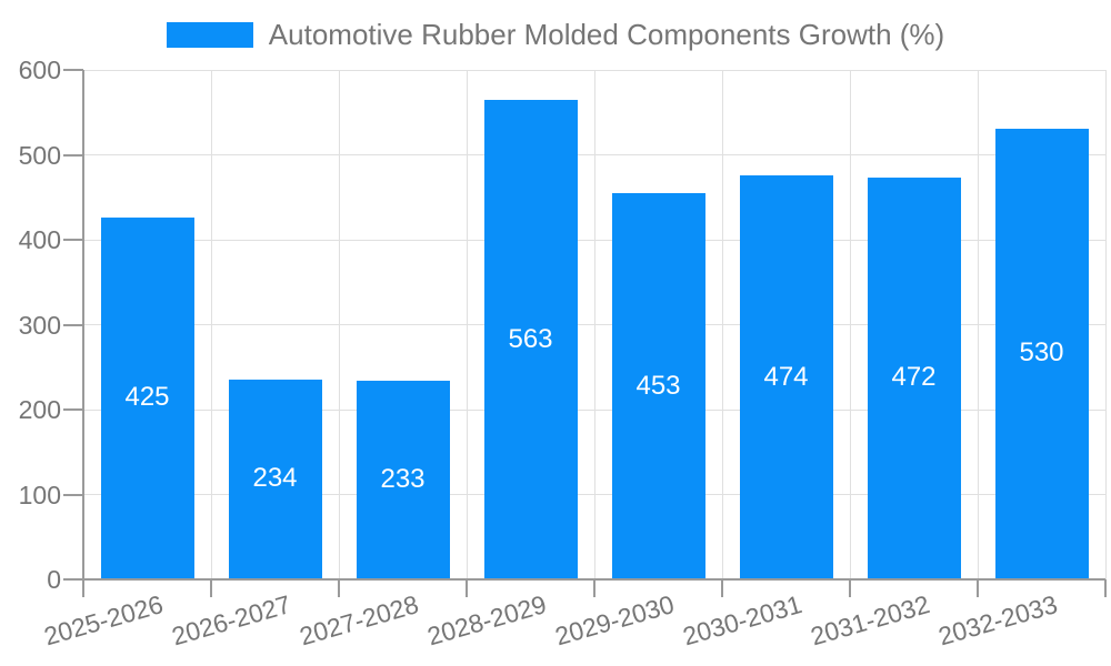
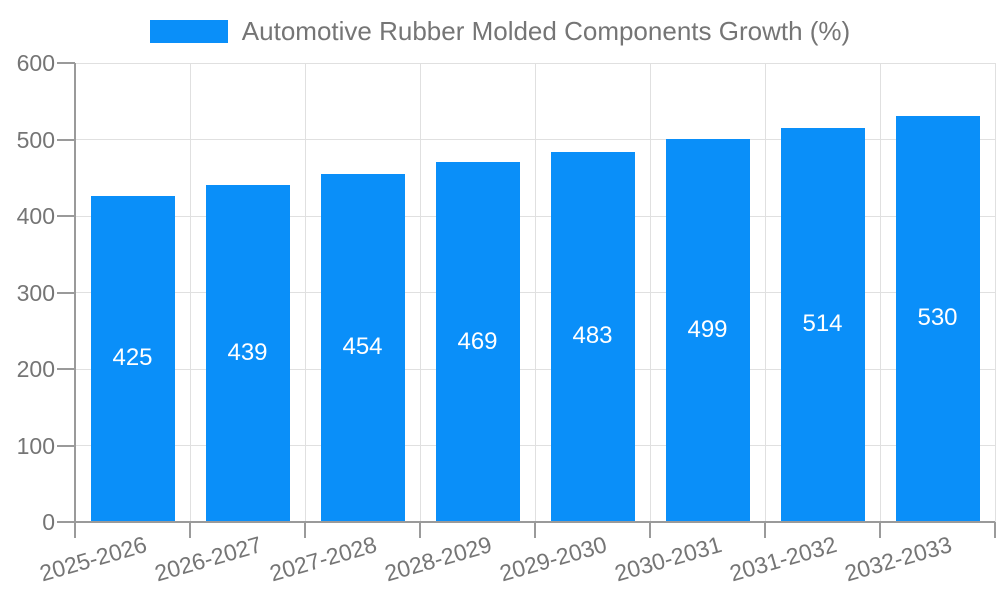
2026-2027: 234 -> 439
2027-2028: 233 -> 454
2028-2029: 563 -> 469
2029-2030: 453 -> 483
2030-2031: 474 -> 499
2031-2032: 472 -> 514
